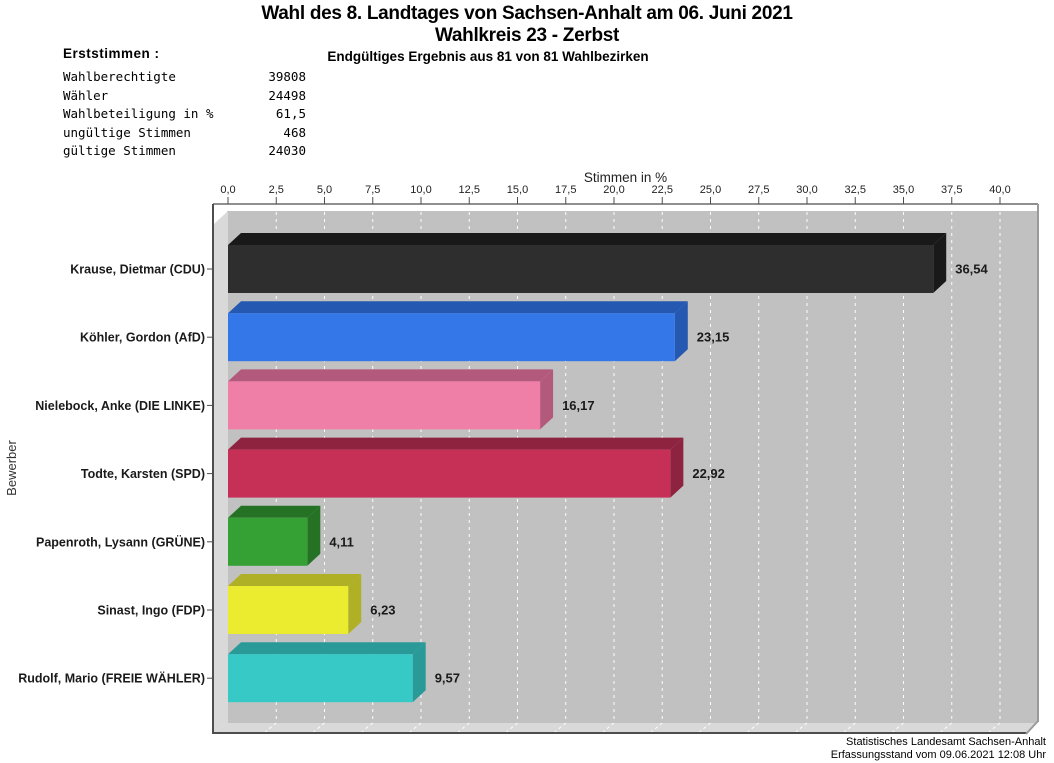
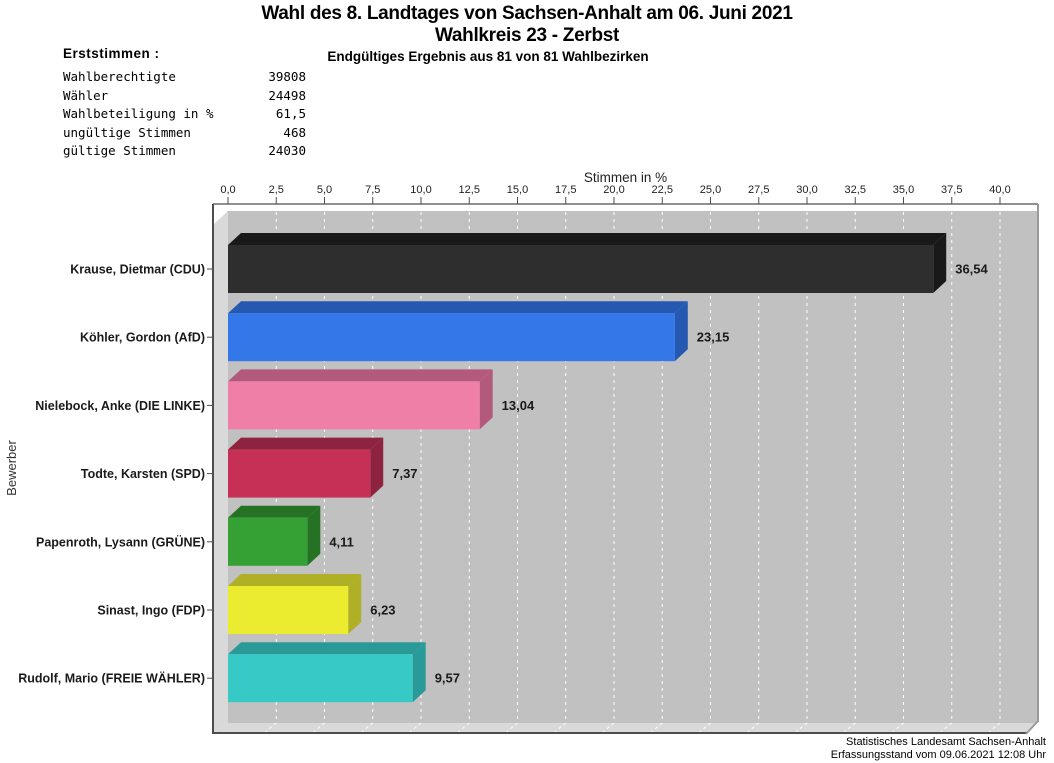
Nielebock, Anke (DIE LINKE): 16,17 -> 13,04
Todte, Karsten (SPD): 22,92 -> 7,37
